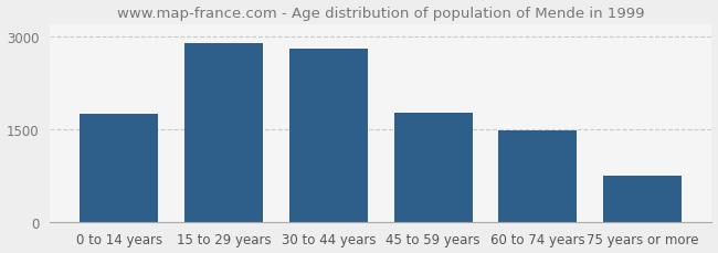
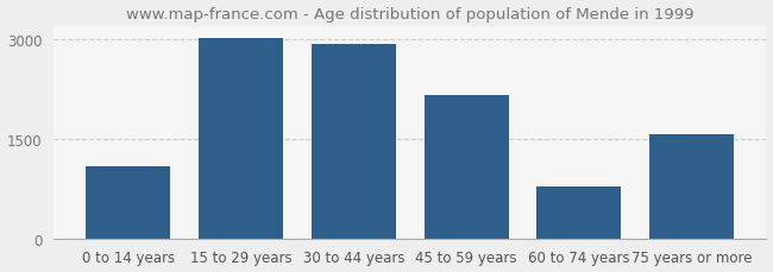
0 to 14 years: 1750 -> 1080
15 to 29 years: 2880 -> 3020
30 to 44 years: 2800 -> 2920
45 to 59 years: 1760 -> 2160
60 to 74 years: 1470 -> 780
75 years or more: 750 -> 1560
